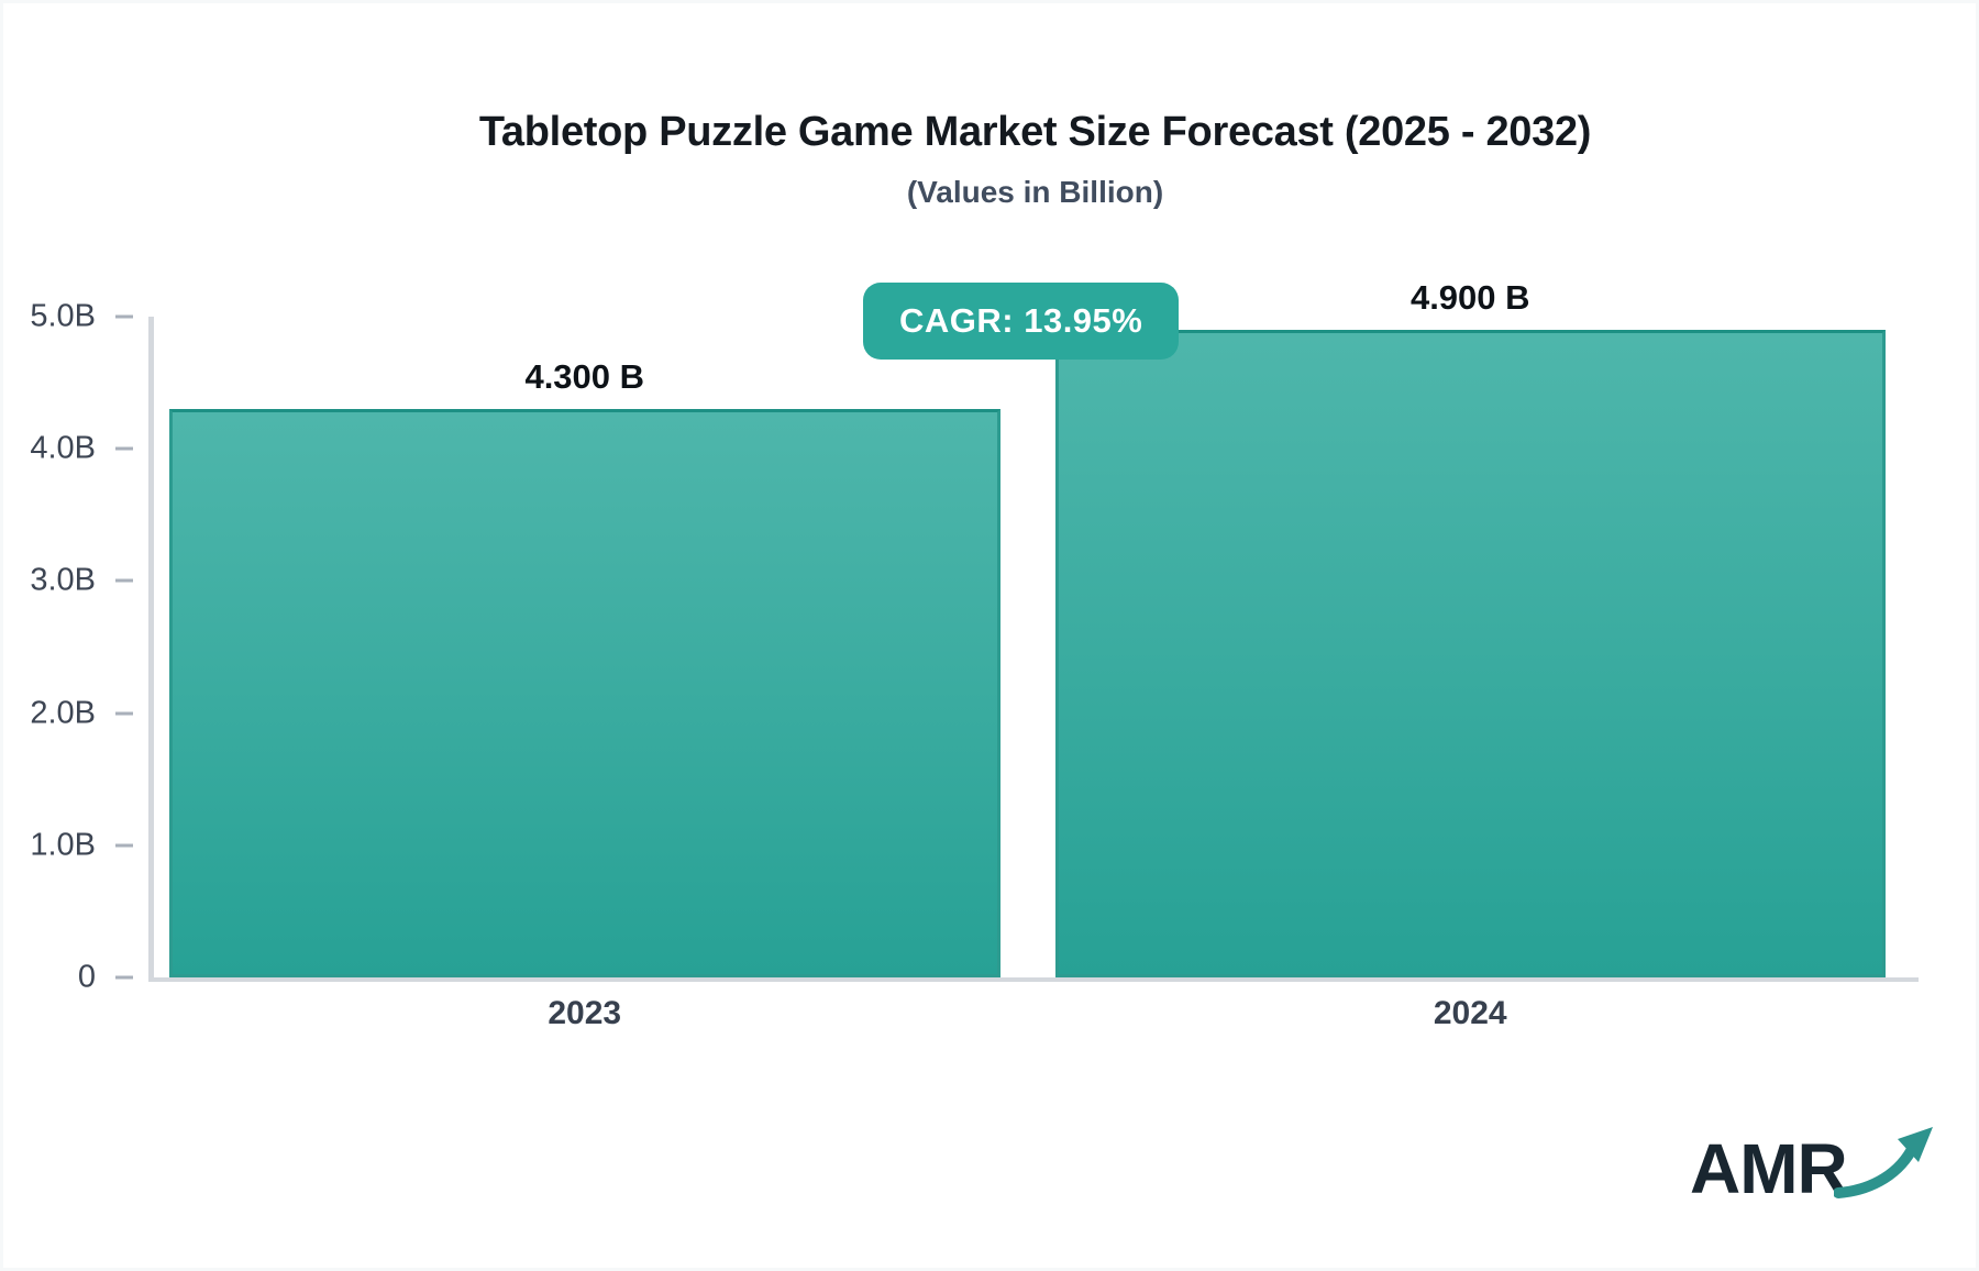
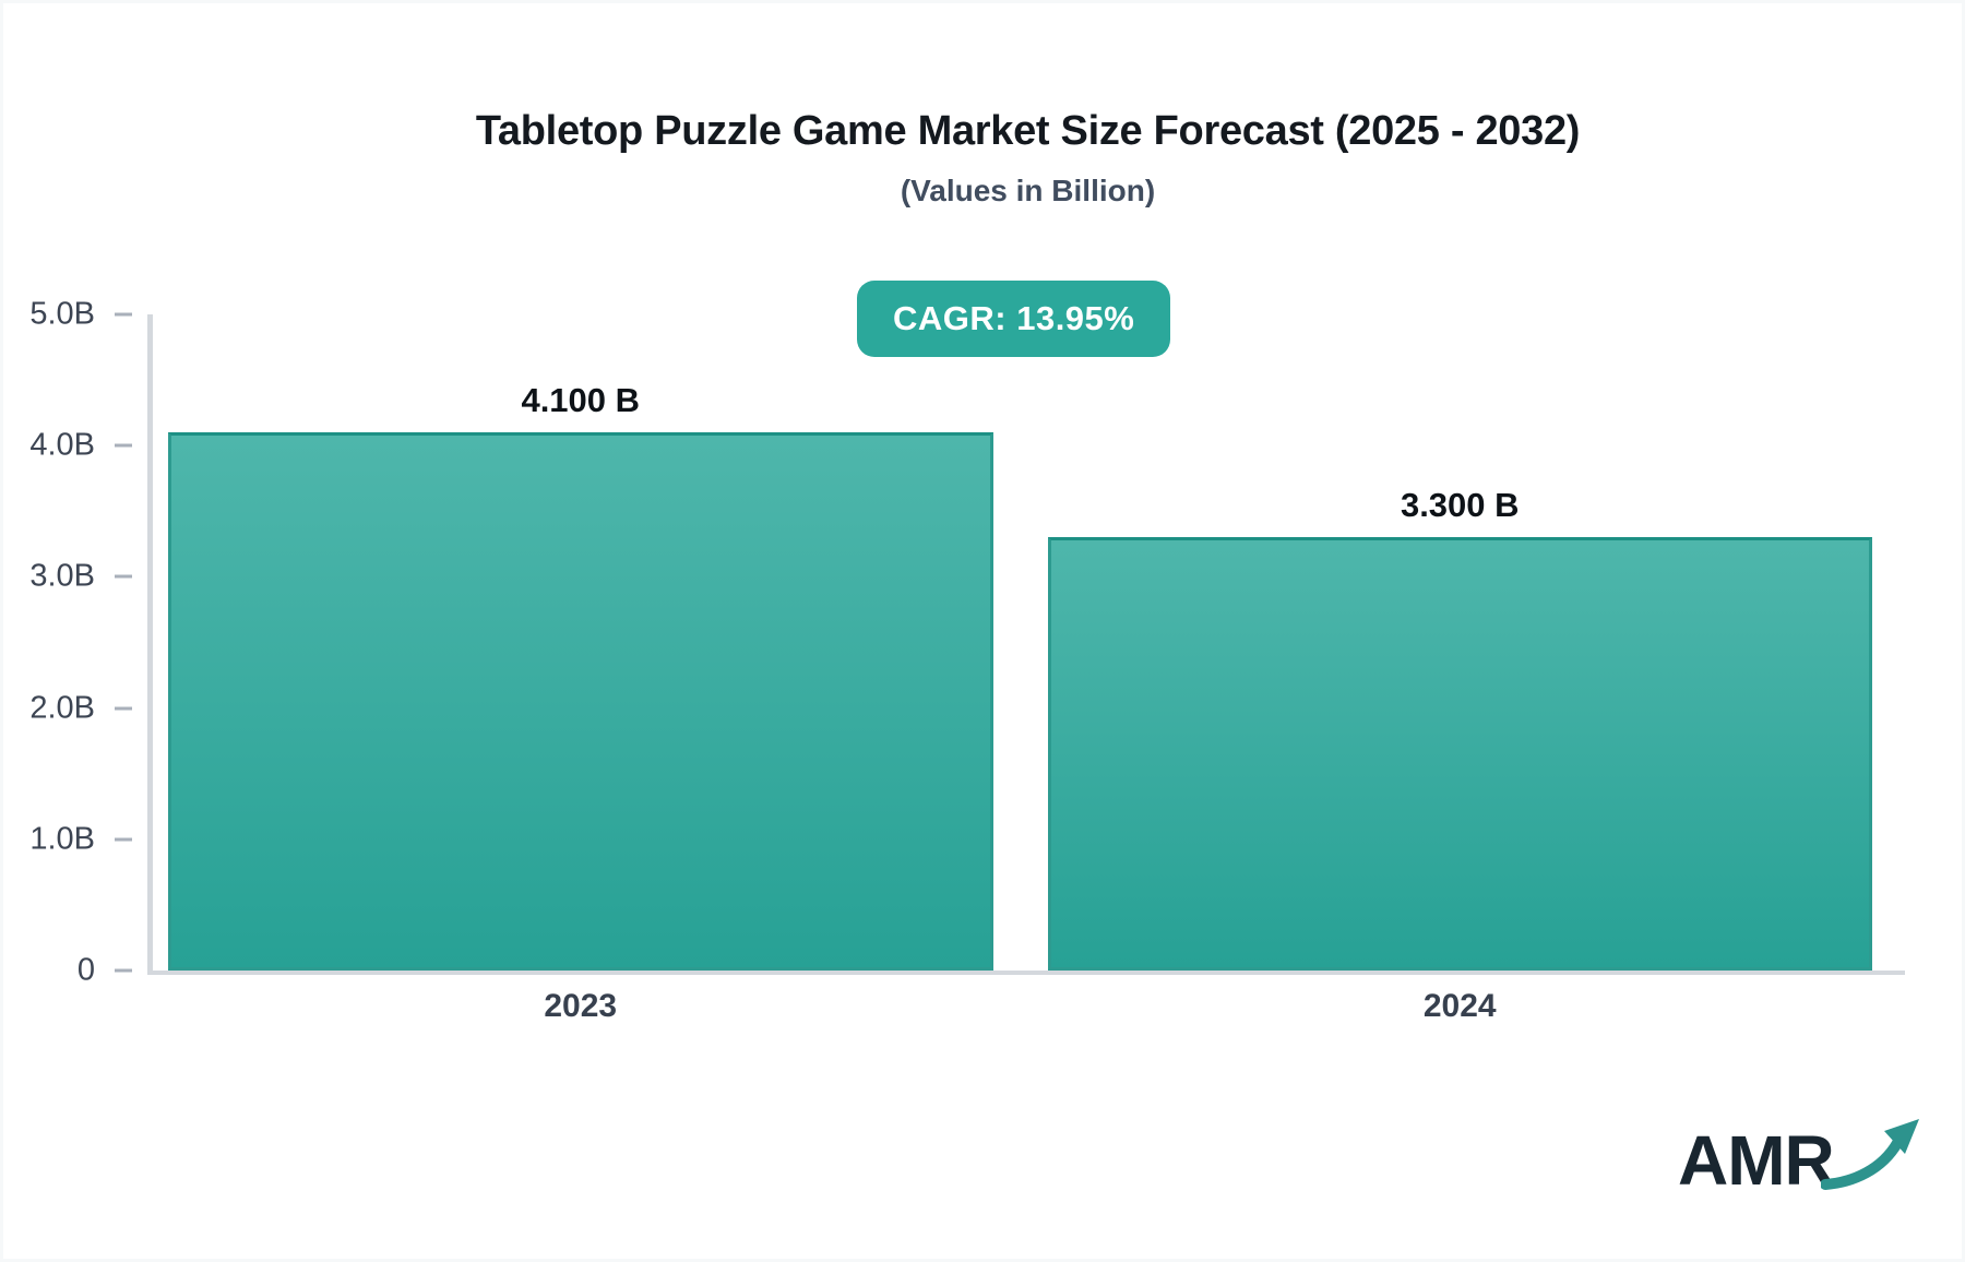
2023: 4.300 -> 4.100
2024: 4.900 -> 3.300
